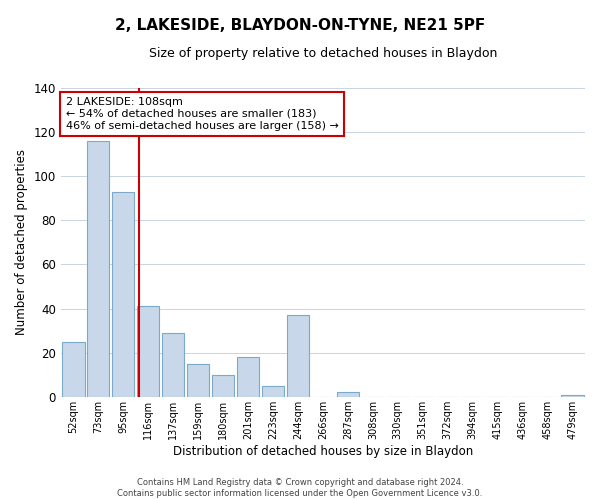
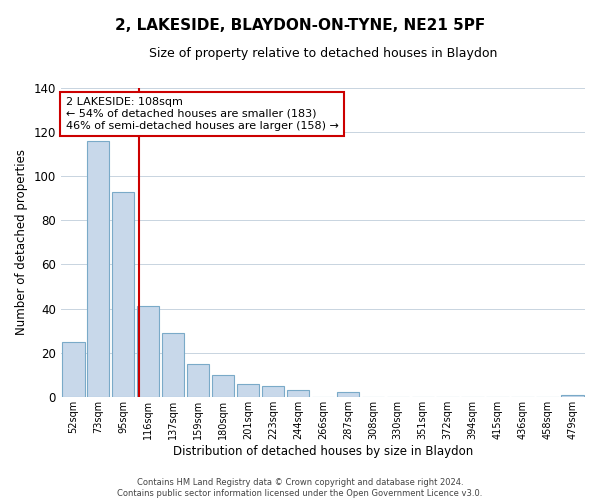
201sqm: 18 -> 6
244sqm: 37 -> 3
